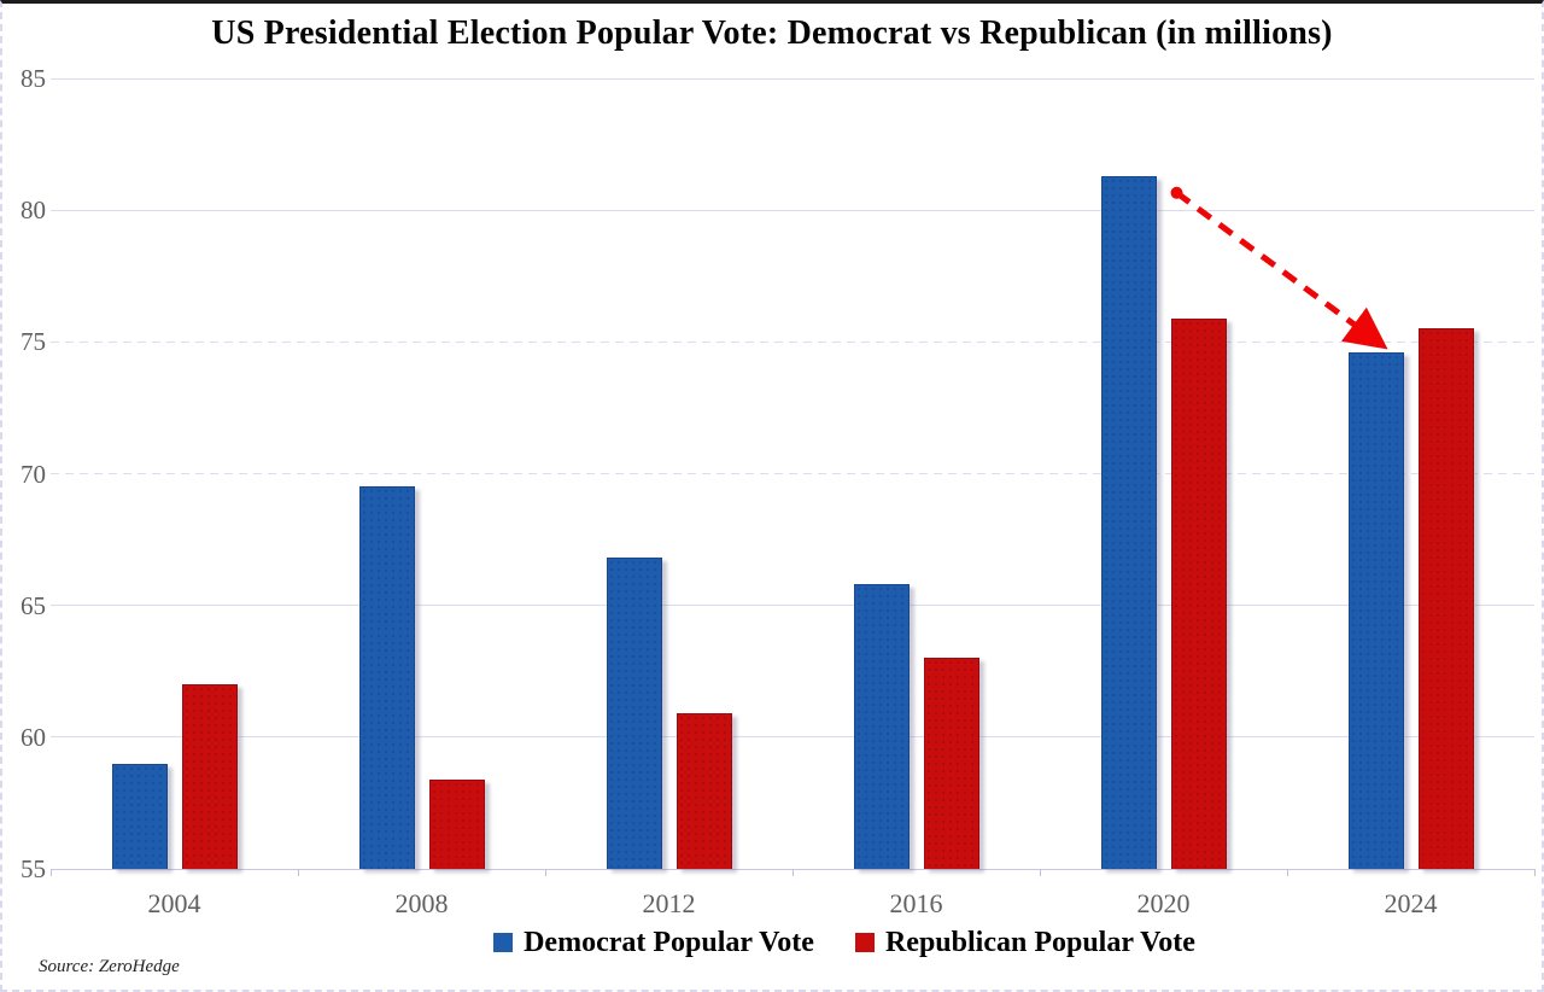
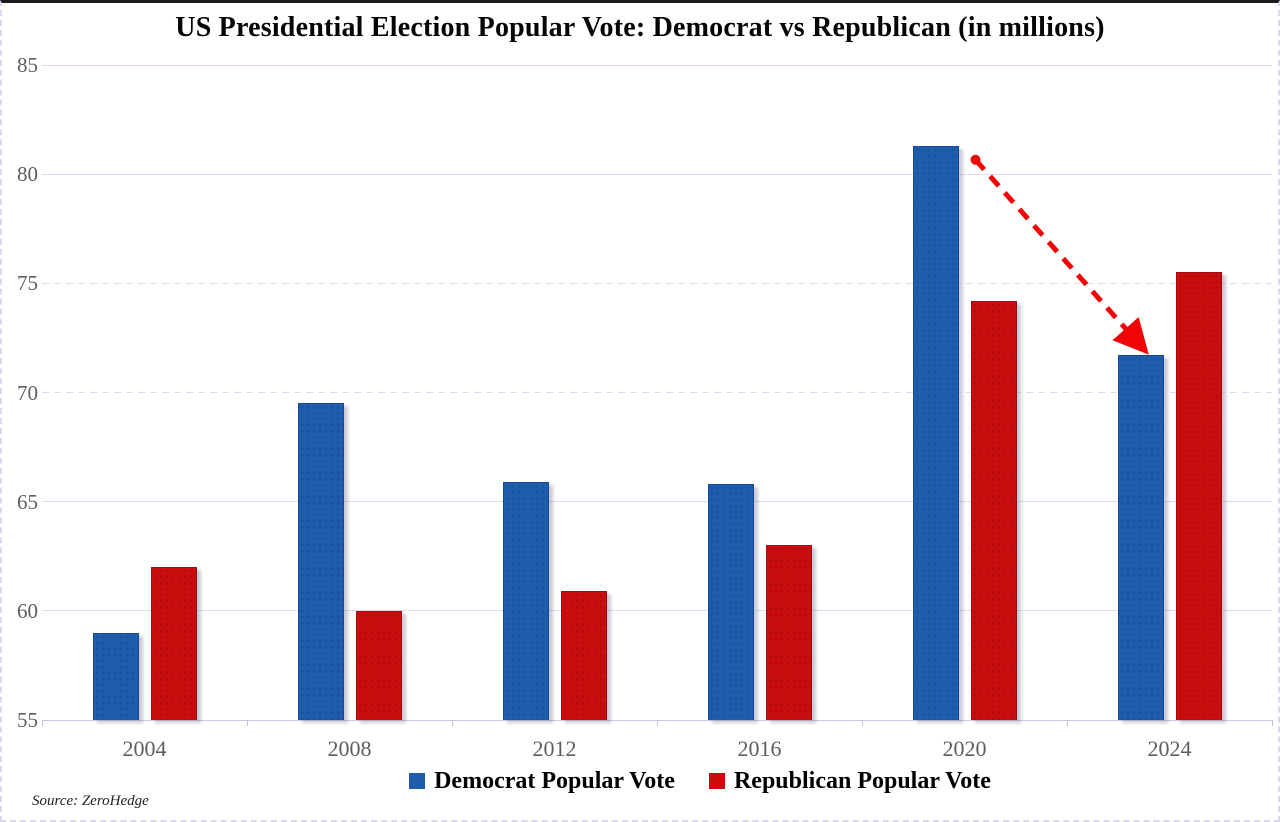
Republican Popular Vote/2008: 58.4 -> 60.0
Democrat Popular Vote/2012: 66.8 -> 65.9
Republican Popular Vote/2020: 75.9 -> 74.2
Democrat Popular Vote/2024: 74.6 -> 71.7
